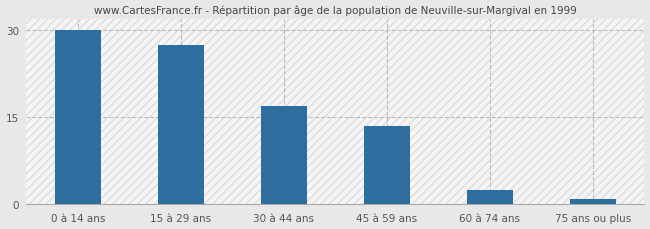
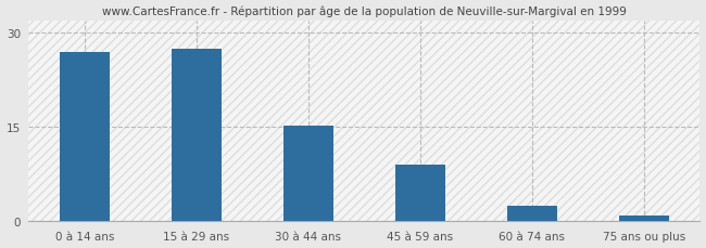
0 à 14 ans: 30.0 -> 27.0
30 à 44 ans: 17.0 -> 15.2
45 à 59 ans: 13.5 -> 9.0
